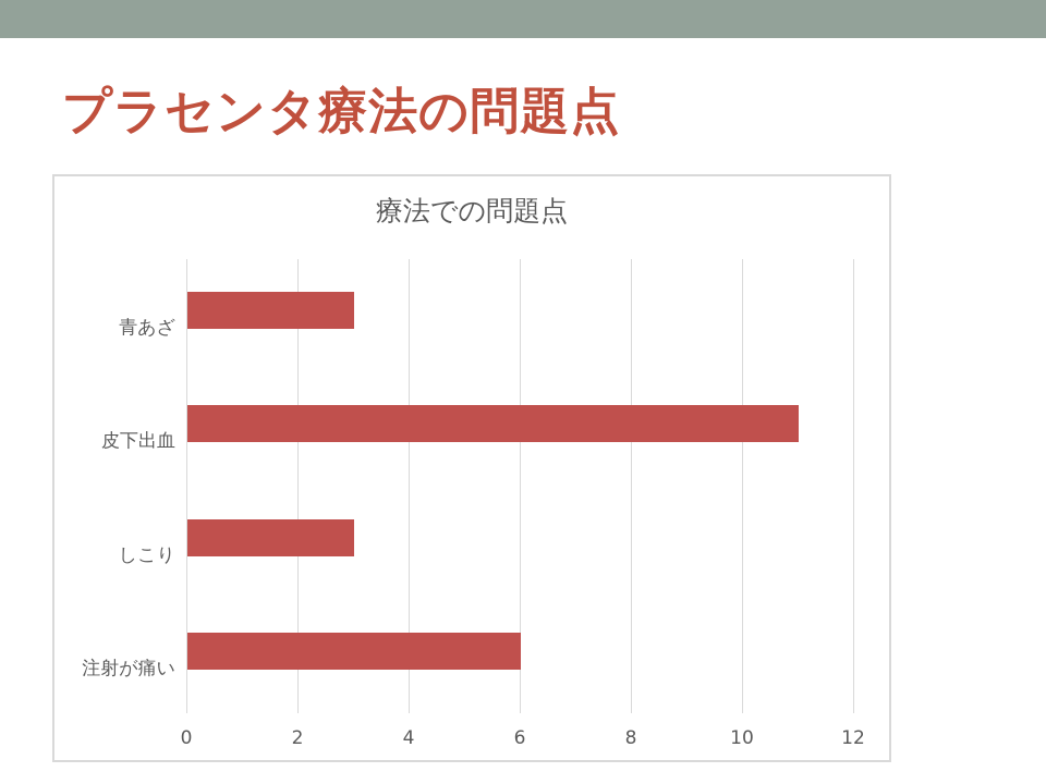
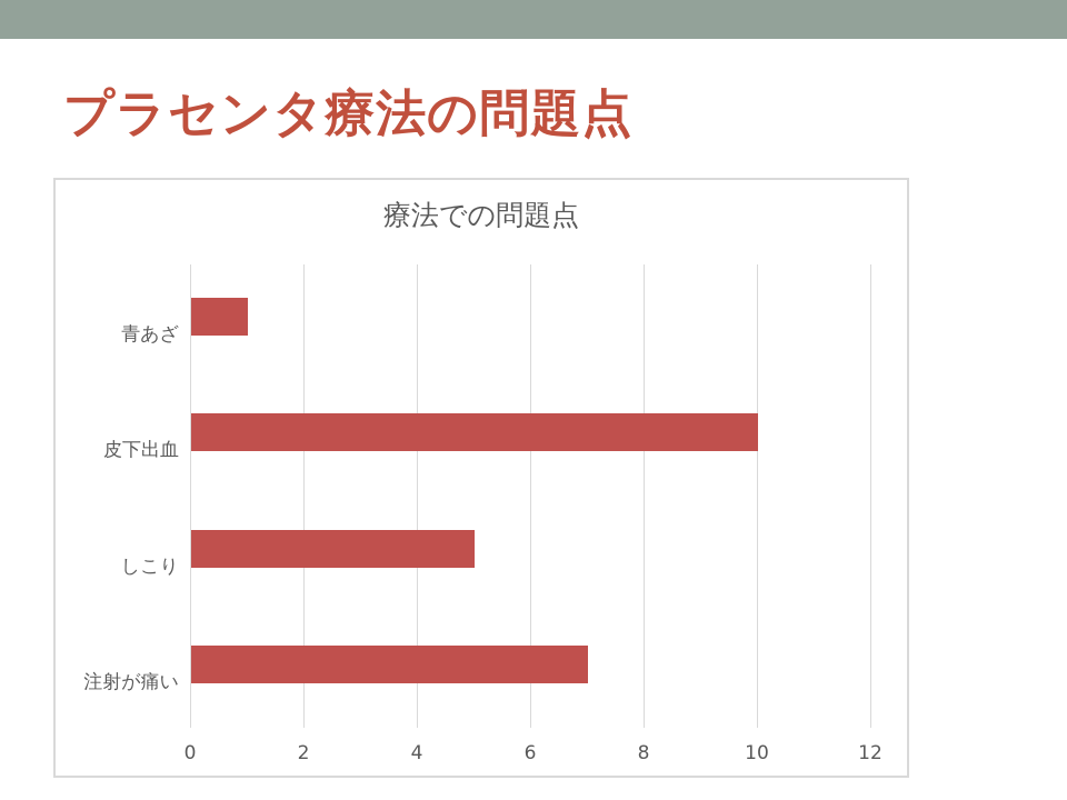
青あざ: 3 -> 1
皮下出血: 11 -> 10
しこり: 3 -> 5
注射が痛い: 6 -> 7
